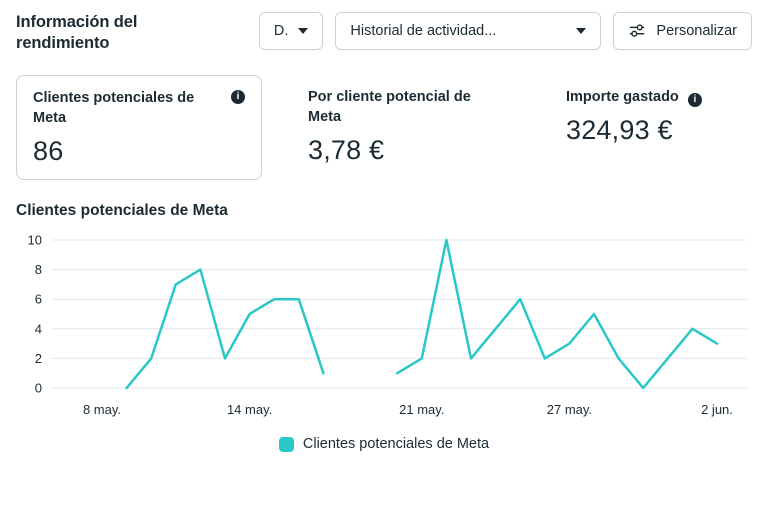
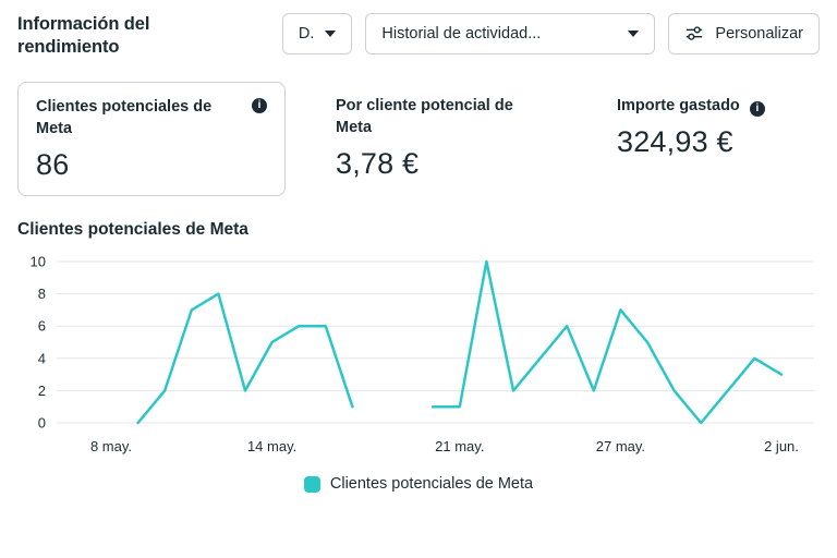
21 may.: 2 -> 1
27 may.: 3 -> 7
